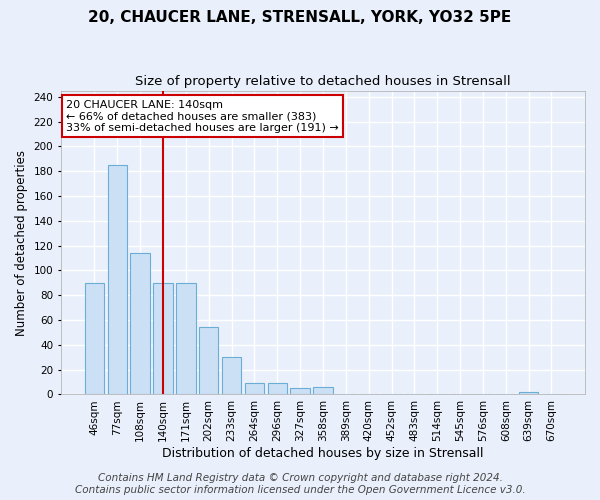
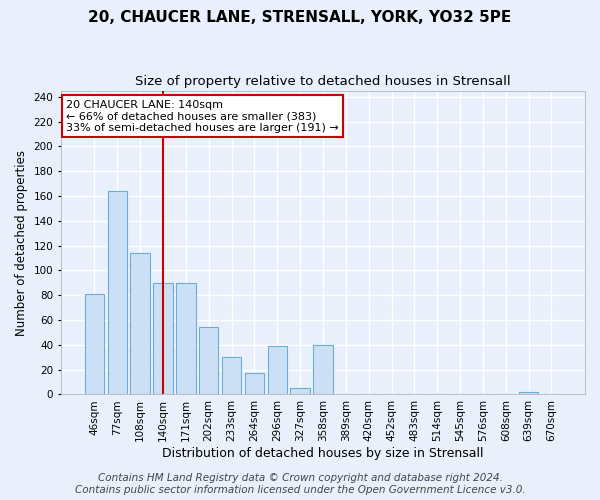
46sqm: 90 -> 81
77sqm: 185 -> 164
264sqm: 9 -> 17
296sqm: 9 -> 39
358sqm: 6 -> 40
